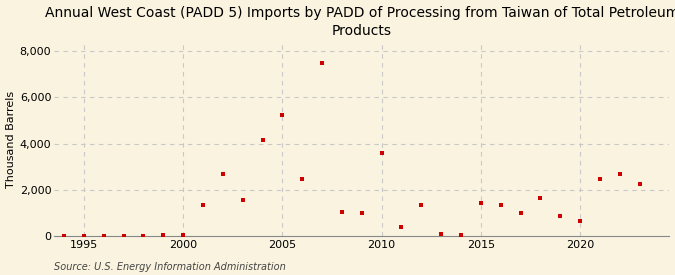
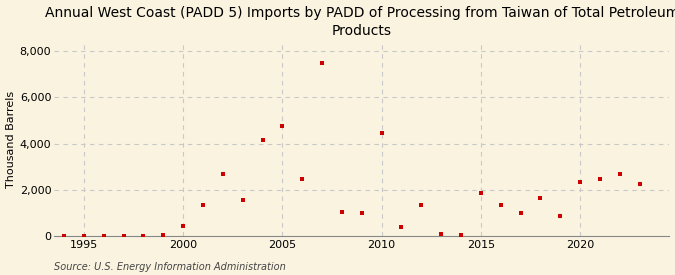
2000: 50 -> 450
2005: 5,250 -> 4,750
2010: 3,600 -> 4,450
2015: 1,450 -> 1,850
2020: 650 -> 2,350
